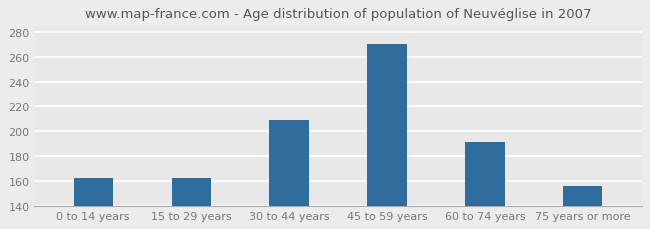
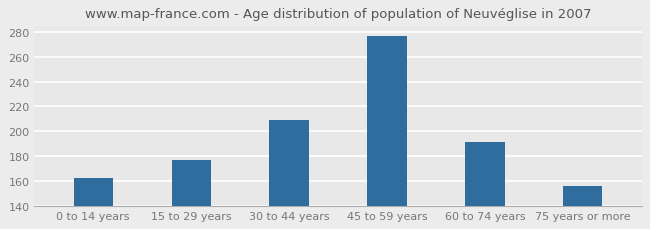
15 to 29 years: 162 -> 177
45 to 59 years: 270 -> 277
